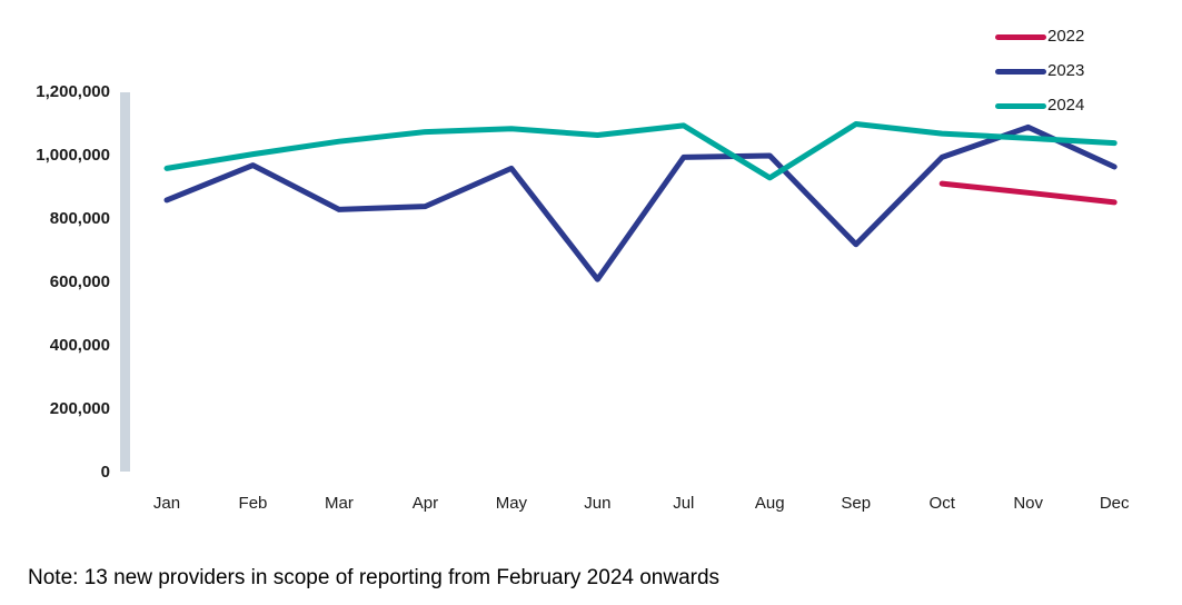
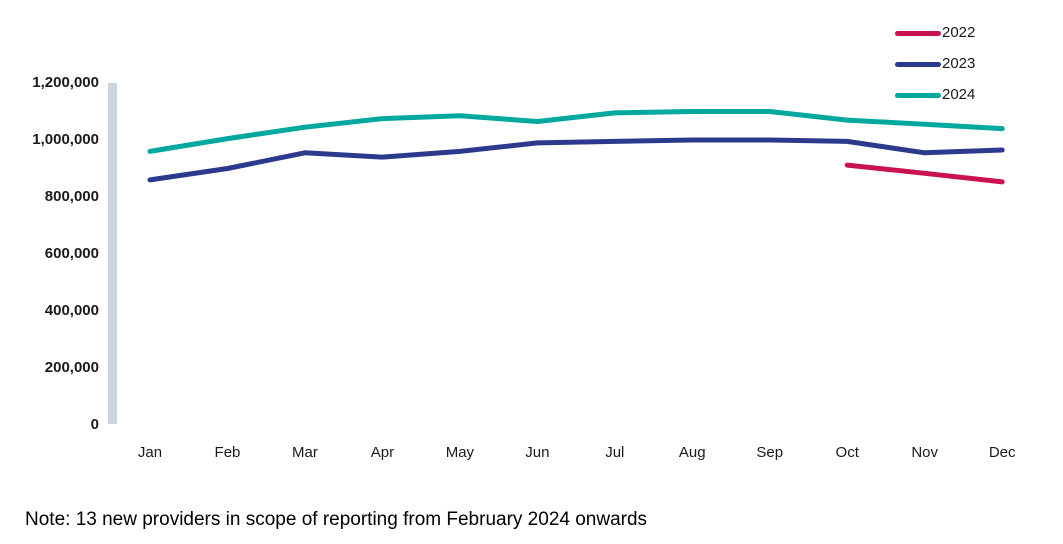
2023/Feb: 970000 -> 900000
2023/Mar: 830000 -> 960000
2023/Apr: 840000 -> 940000
2023/Jun: 610000 -> 990000
2024/Aug: 930000 -> 1100000
2023/Sep: 720000 -> 1000000
2023/Nov: 1090000 -> 960000
